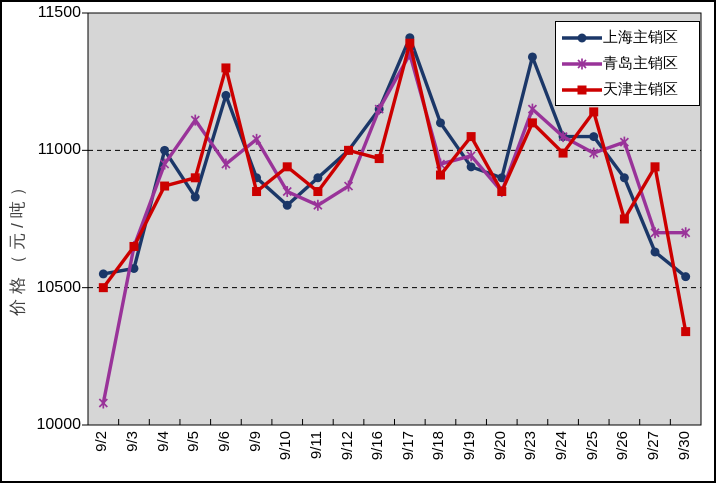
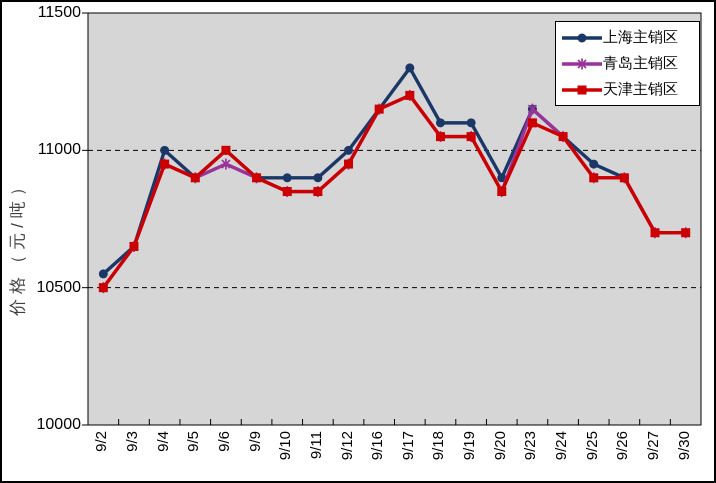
青岛主销区/9/2: 10080 -> 10500
上海主销区/9/3: 10570 -> 10650
天津主销区/9/4: 10870 -> 10950
上海主销区/9/5: 10830 -> 10900
青岛主销区/9/5: 11110 -> 10900
上海主销区/9/6: 11200 -> 11000
天津主销区/9/6: 11300 -> 11000
青岛主销区/9/9: 11040 -> 10900
天津主销区/9/9: 10850 -> 10900
上海主销区/9/10: 10800 -> 10900
天津主销区/9/10: 10940 -> 10850
青岛主销区/9/11: 10800 -> 10850
青岛主销区/9/12: 10870 -> 10950
天津主销区/9/12: 11000 -> 10950
天津主销区/9/16: 10970 -> 11150
上海主销区/9/17: 11410 -> 11300
青岛主销区/9/17: 11350 -> 11200
天津主销区/9/17: 11390 -> 11200
青岛主销区/9/18: 10950 -> 11050
天津主销区/9/18: 10910 -> 11050
上海主销区/9/19: 10940 -> 11100
青岛主销区/9/19: 10980 -> 11050
上海主销区/9/23: 11340 -> 11150
天津主销区/9/24: 10990 -> 11050
上海主销区/9/25: 11050 -> 10950
青岛主销区/9/25: 10990 -> 10900
天津主销区/9/25: 11140 -> 10900
青岛主销区/9/26: 11030 -> 10900
天津主销区/9/26: 10750 -> 10900
上海主销区/9/27: 10630 -> 10700
天津主销区/9/27: 10940 -> 10700
上海主销区/9/30: 10540 -> 10700
天津主销区/9/30: 10340 -> 10700
